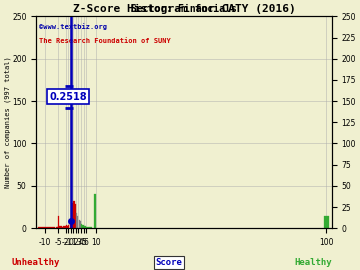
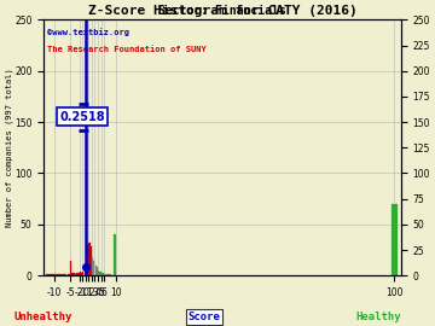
100: 14 -> 70
